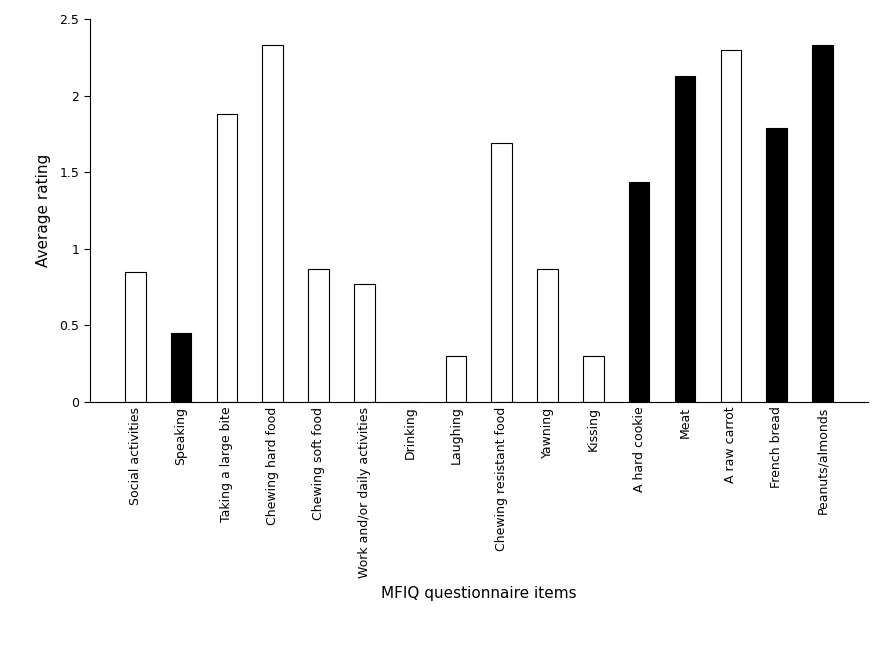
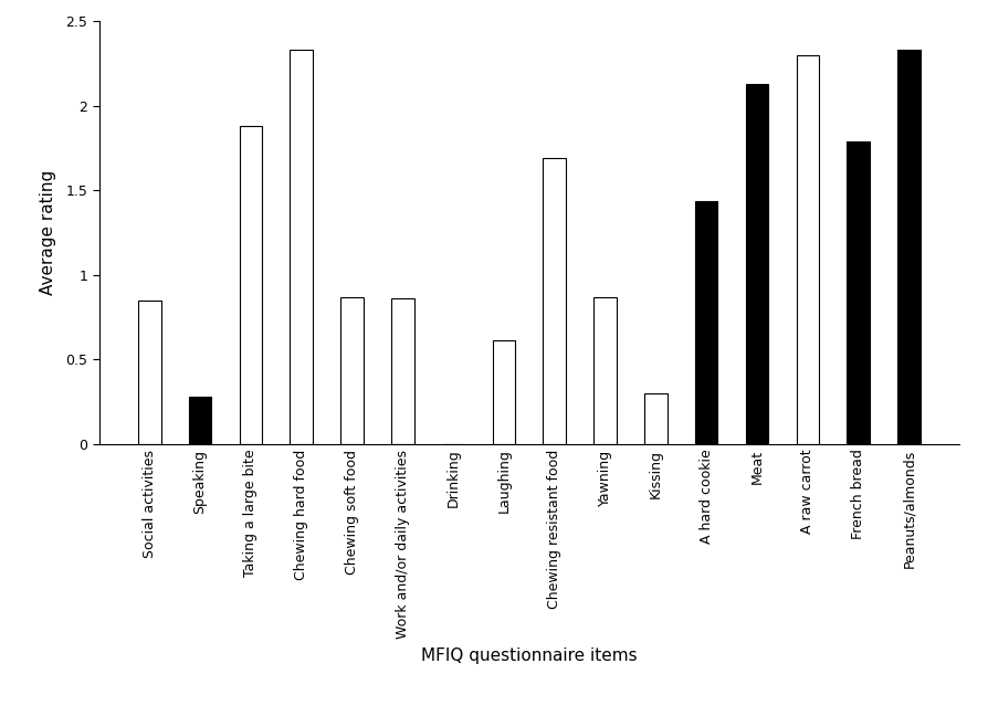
Speaking: 0.45 -> 0.28
Work and/or daily activities: 0.77 -> 0.86
Laughing: 0.30 -> 0.61
